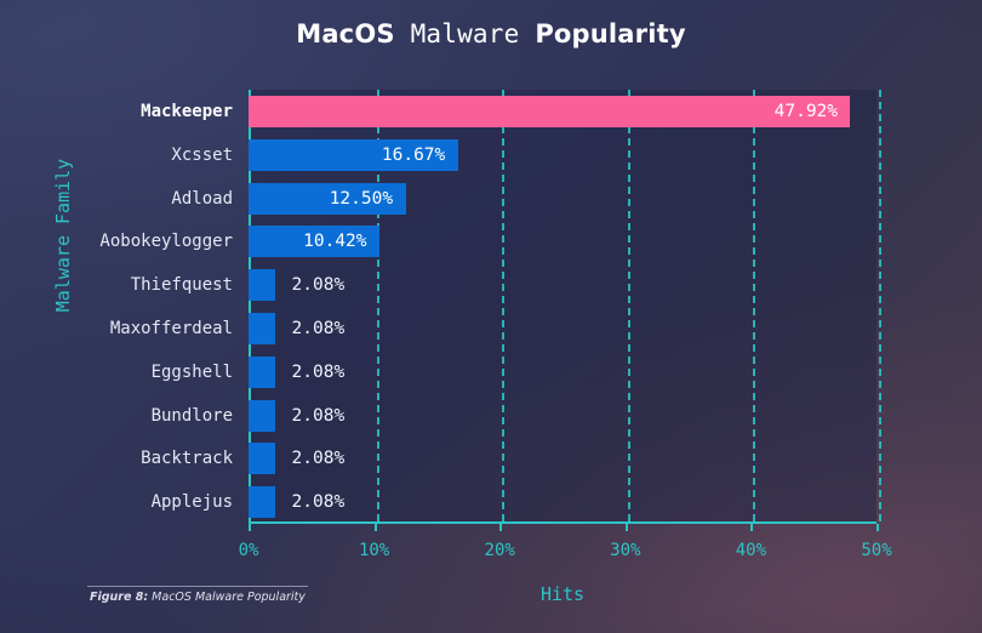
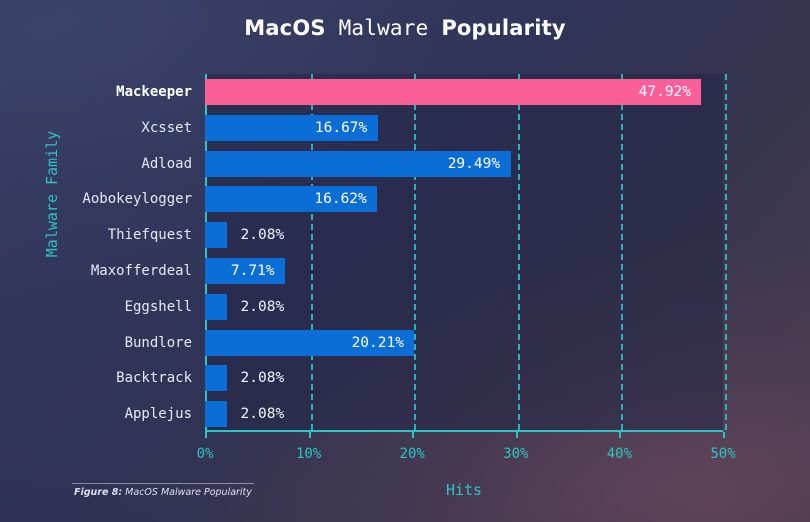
Adload: 12.50% -> 29.49%
Aobokeylogger: 10.42% -> 16.62%
Maxofferdeal: 2.08% -> 7.71%
Bundlore: 2.08% -> 20.21%
